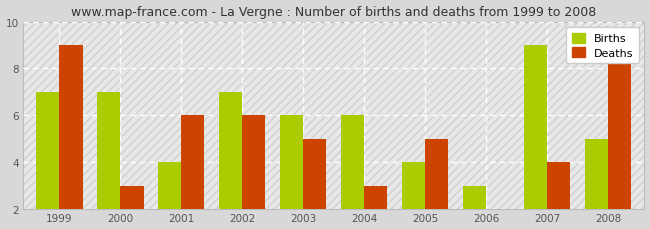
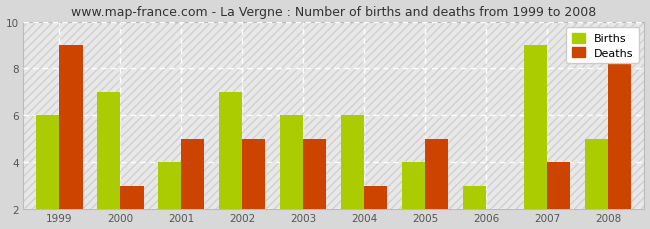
Births/1999: 7 -> 6
Deaths/2001: 6 -> 5
Deaths/2002: 6 -> 5
